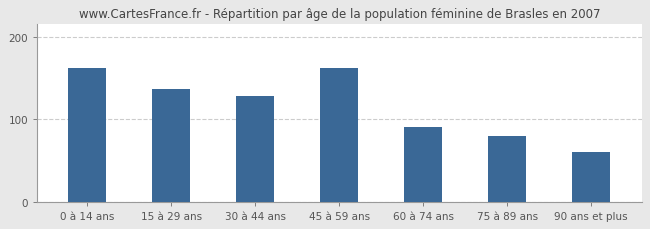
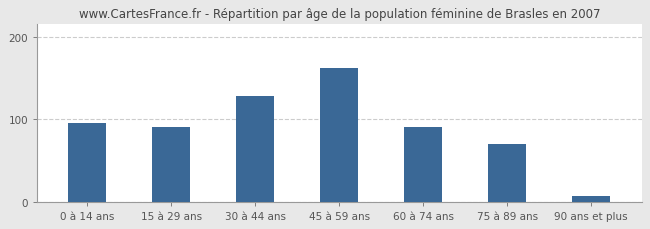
0 à 14 ans: 162 -> 95
15 à 29 ans: 136 -> 90
75 à 89 ans: 80 -> 70
90 ans et plus: 60 -> 7
